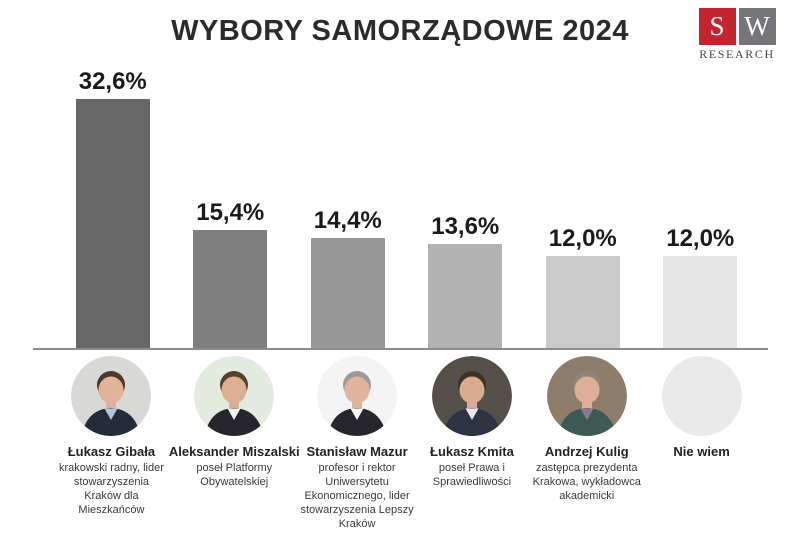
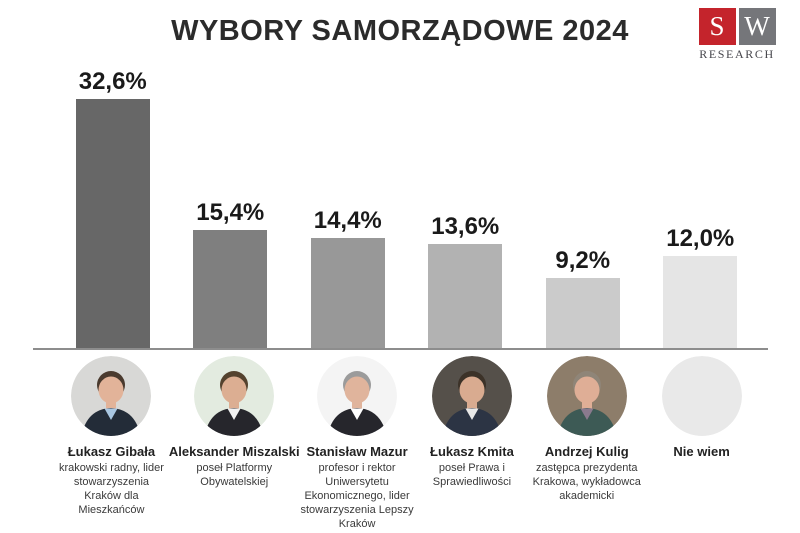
Andrzej Kulig: 12,0% -> 9,2%
